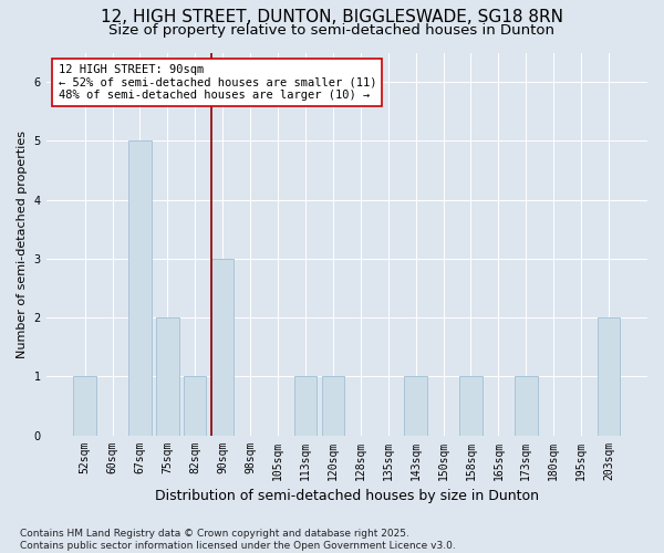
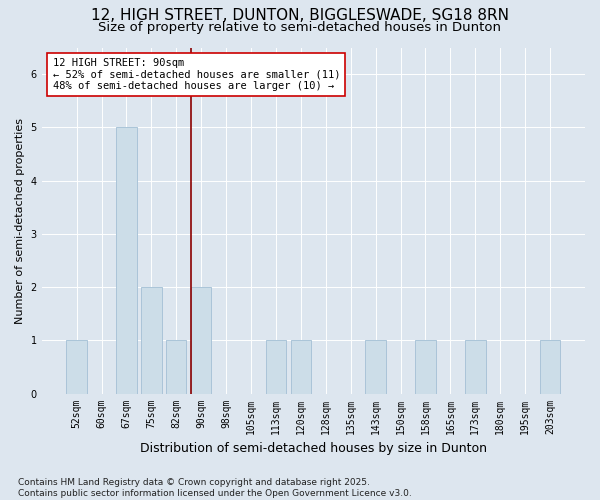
90sqm: 3 -> 2
203sqm: 2 -> 1
